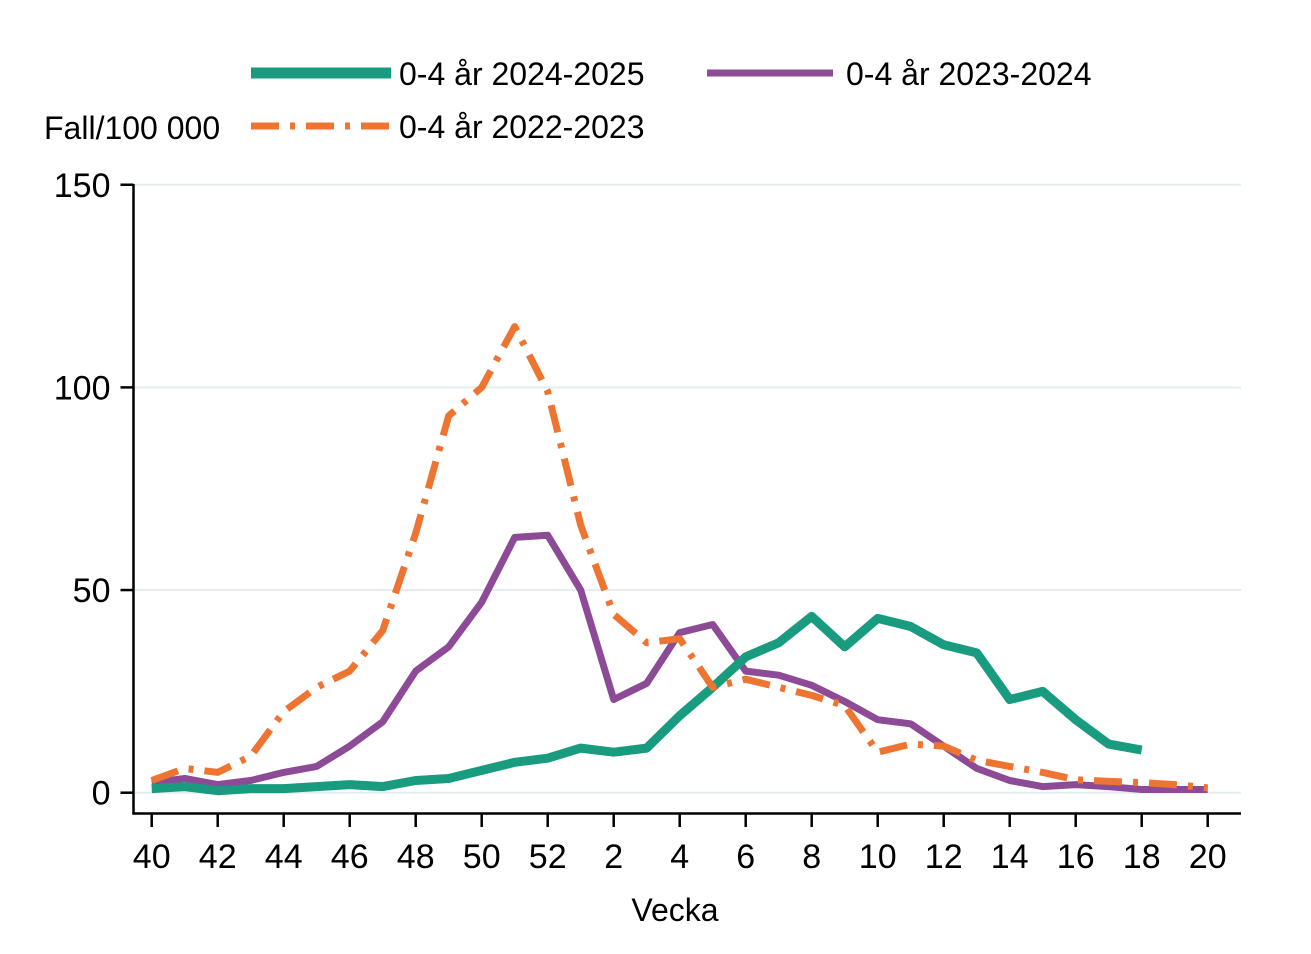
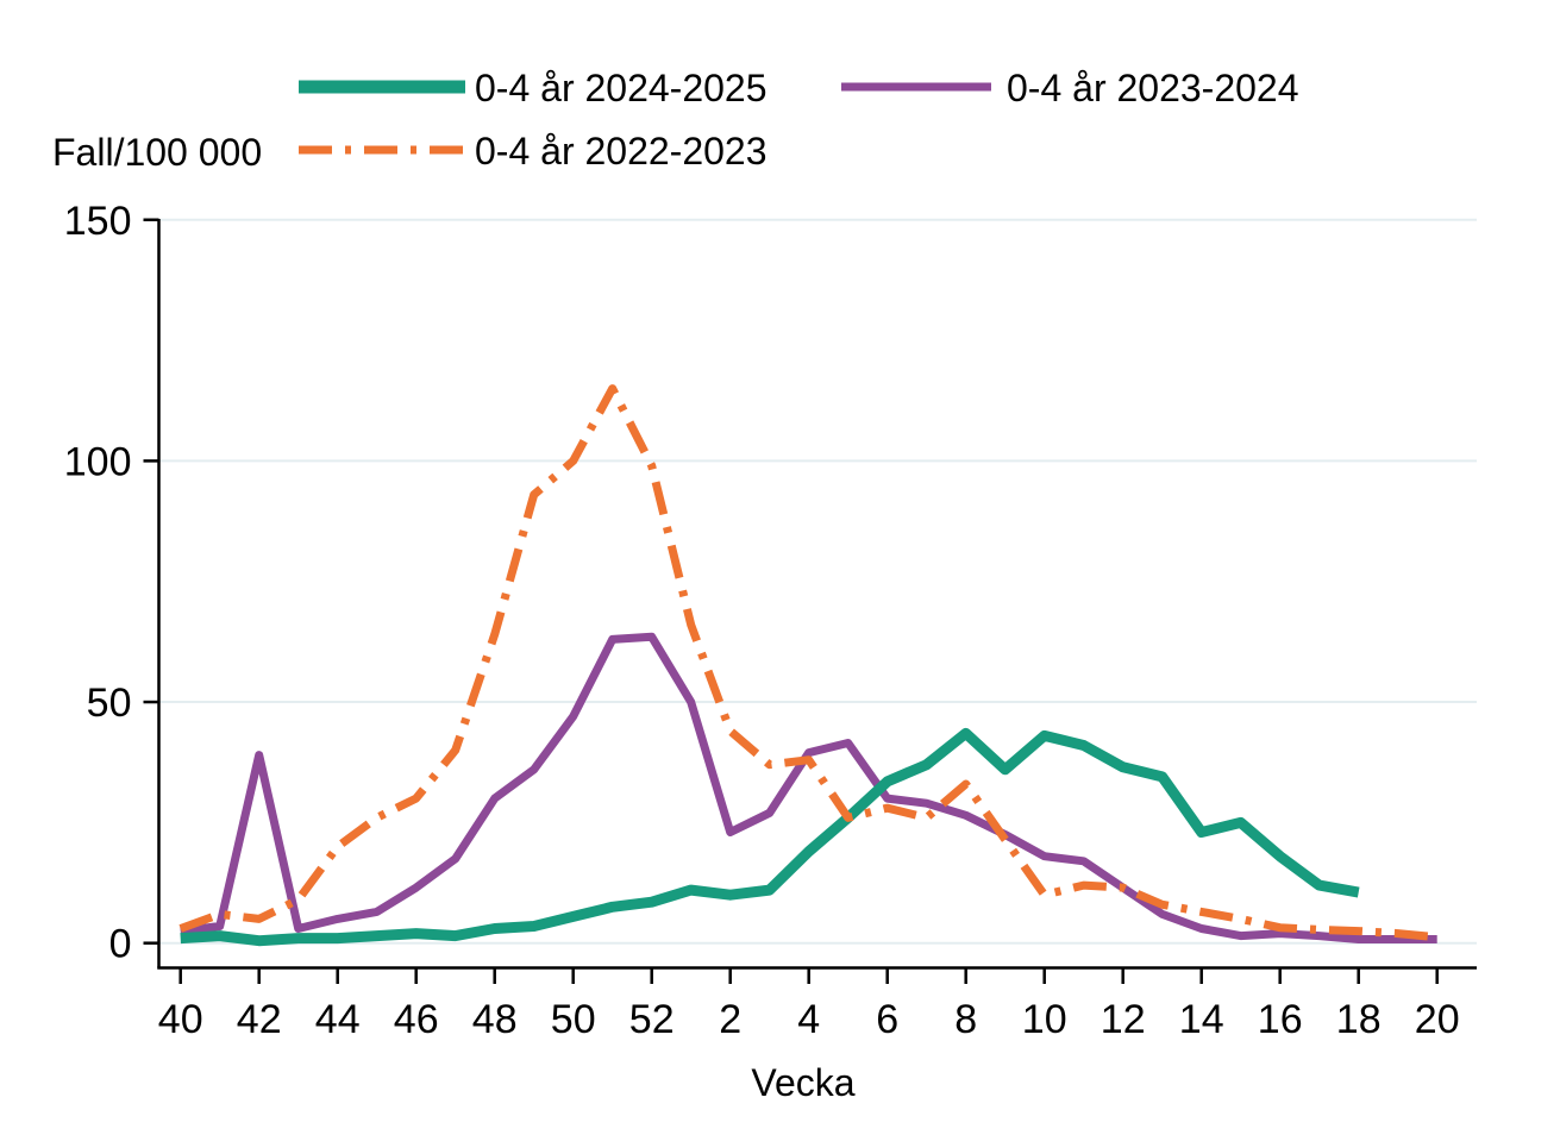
0-4 år 2023-2024/42: 2 -> 39
0-4 år 2022-2023/8: 24 -> 33
